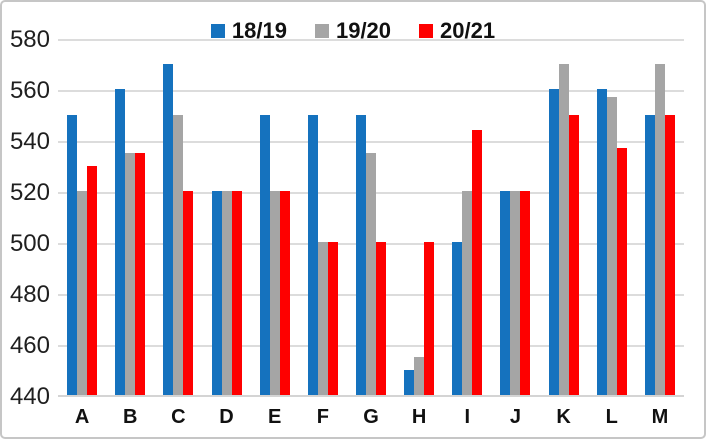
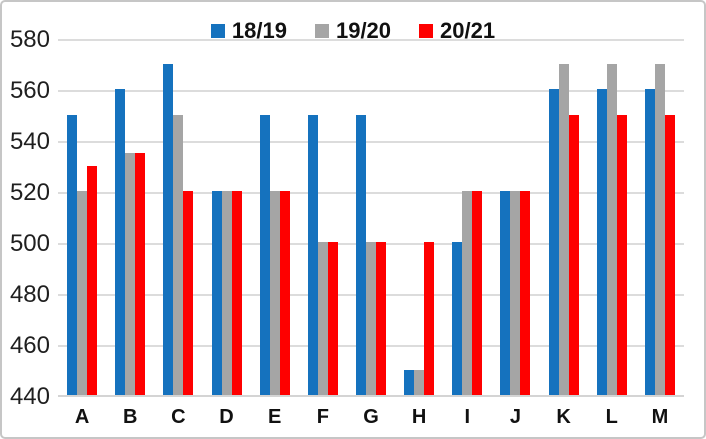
19/20/G: 535 -> 500
19/20/H: 455 -> 450
20/21/I: 544 -> 520
19/20/L: 557 -> 570
20/21/L: 537 -> 550
18/19/M: 550 -> 560
